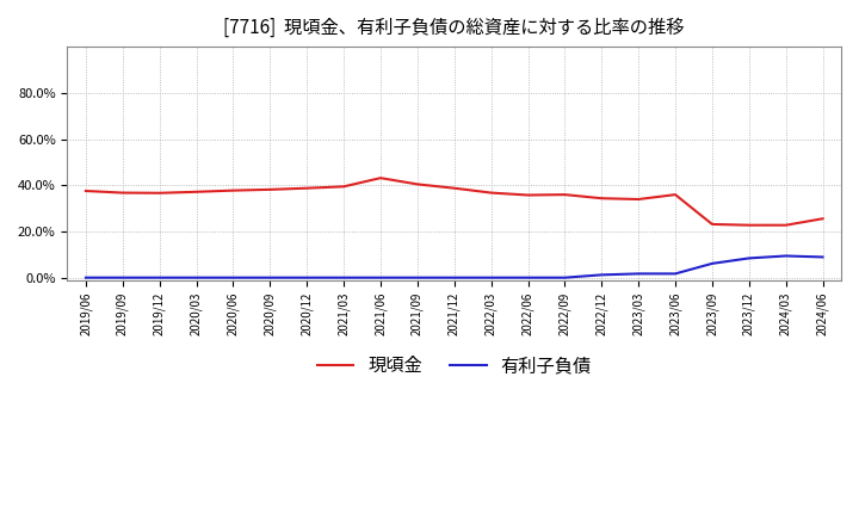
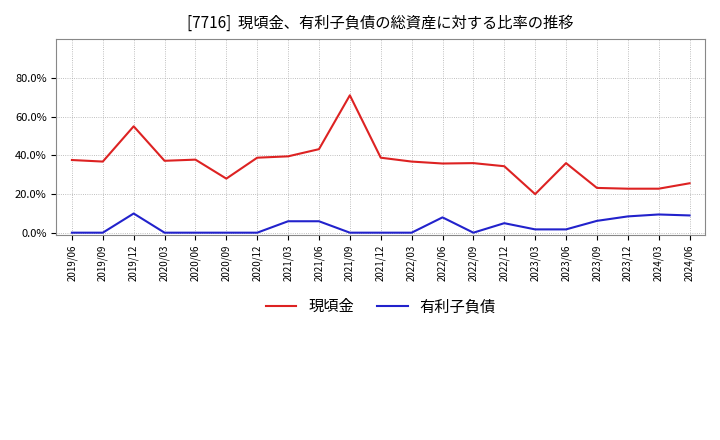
現頃金/2019/12: 37% -> 55%
有利子負債/2019/12: 0% -> 10%
現頃金/2020/09: 38% -> 28%
有利子負債/2021/03: 0% -> 6%
有利子負債/2021/06: 0% -> 6%
現頃金/2021/09: 41% -> 71%
有利子負債/2022/06: 0% -> 8%
有利子負債/2022/12: 1% -> 5%
現頃金/2023/03: 34% -> 20%
